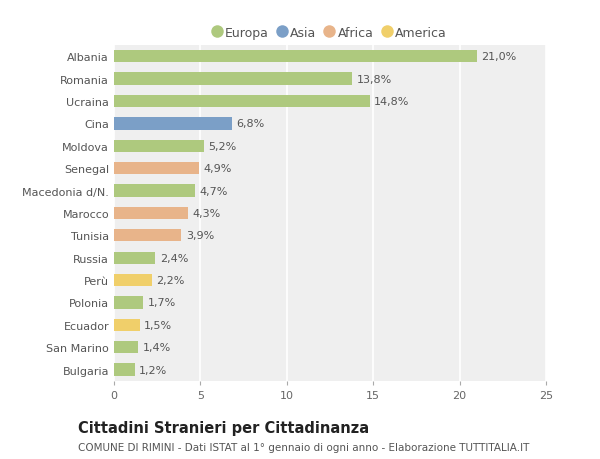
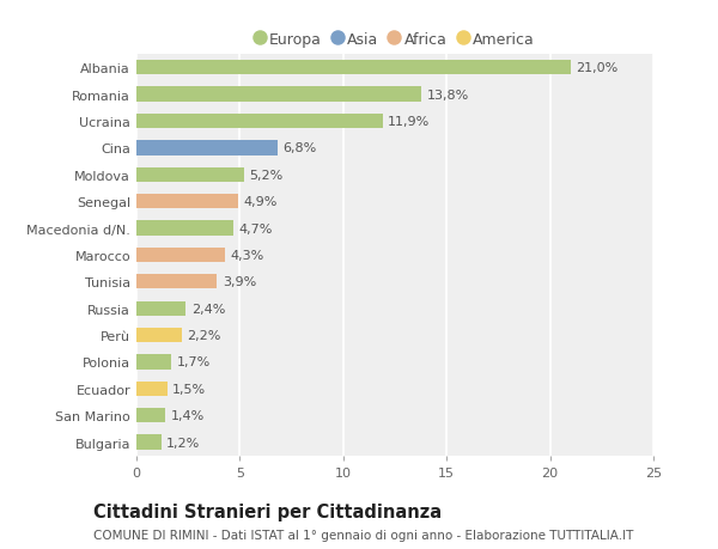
Ucraina: 14,8% -> 11,9%
